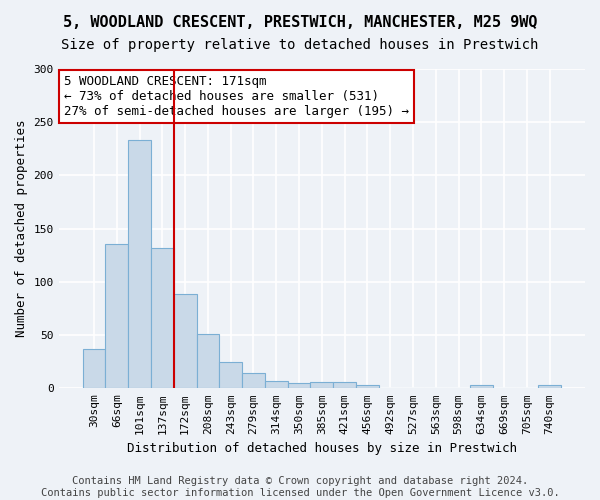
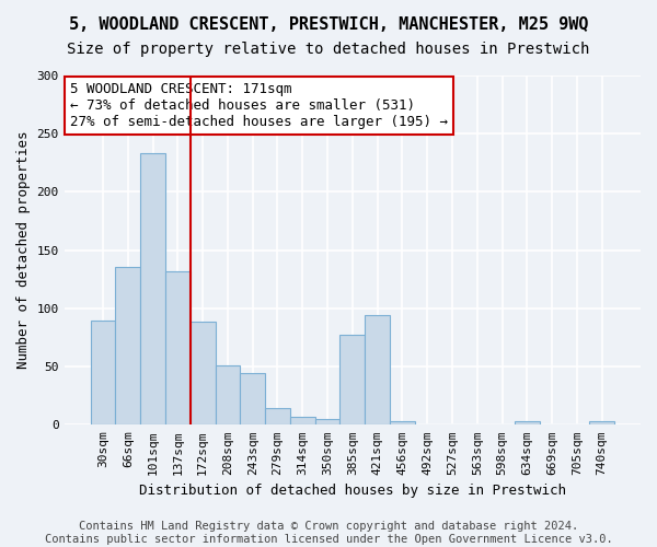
30sqm: 37 -> 90
243sqm: 25 -> 44
385sqm: 6 -> 77
421sqm: 6 -> 94
